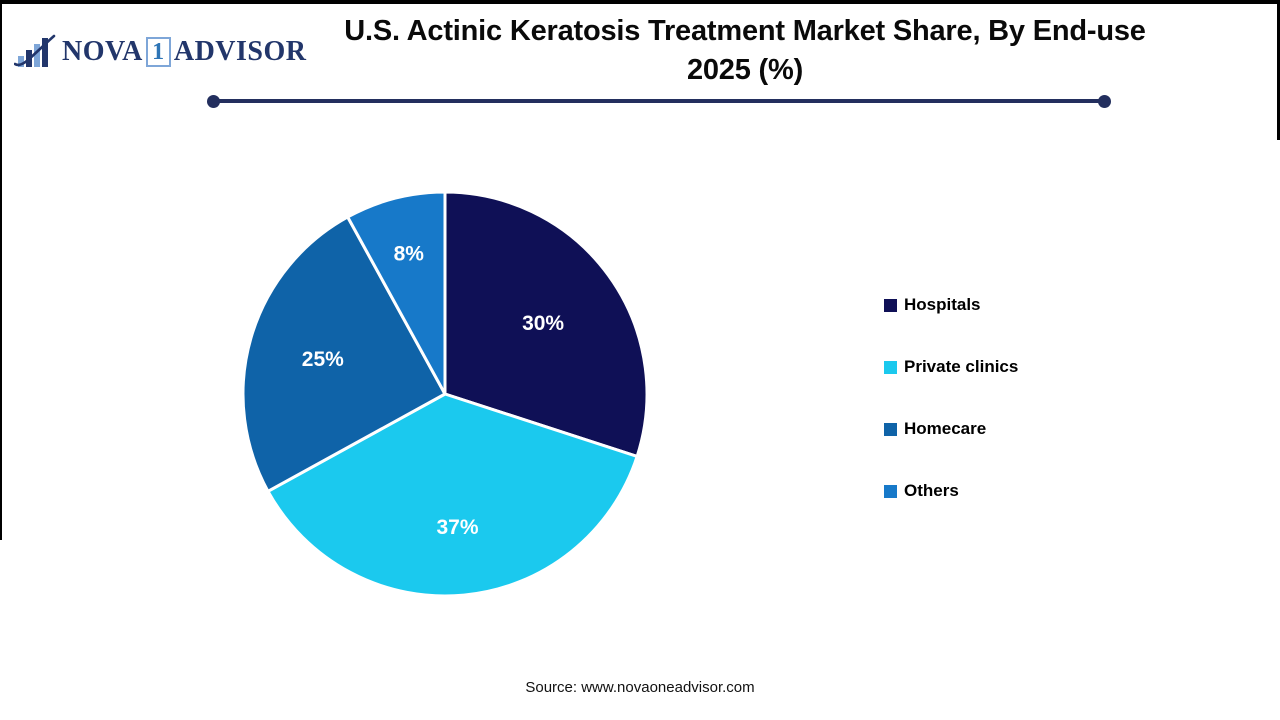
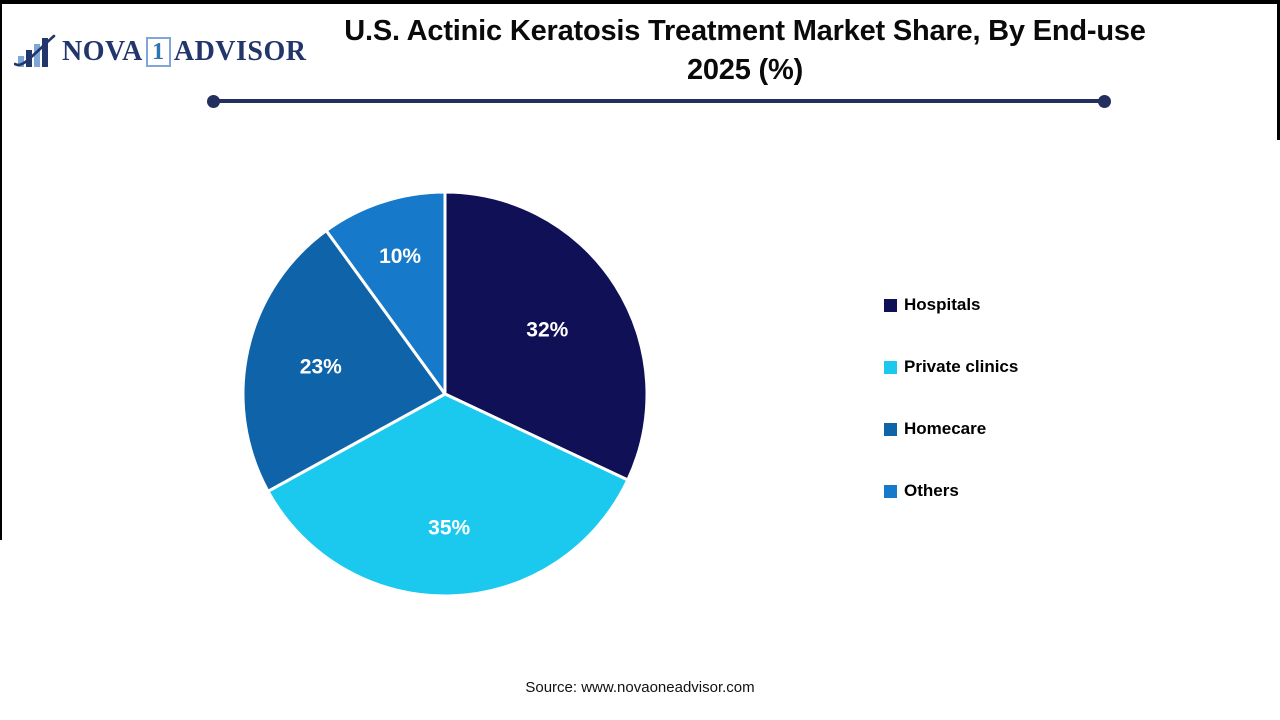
Hospitals: 30% -> 32%
Private clinics: 37% -> 35%
Homecare: 25% -> 23%
Others: 8% -> 10%
